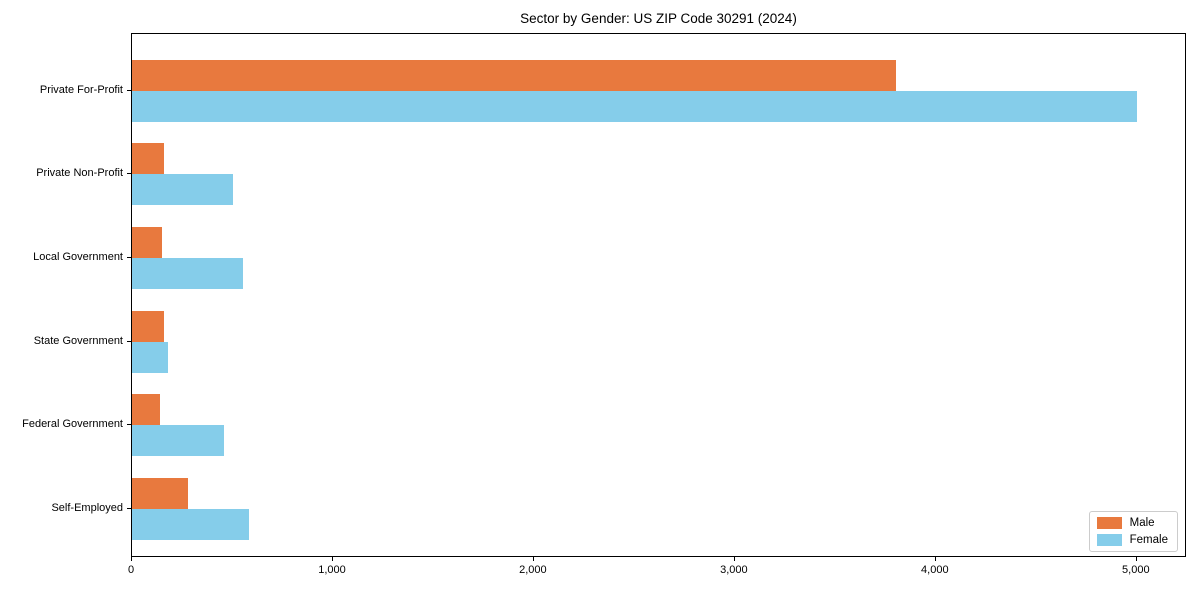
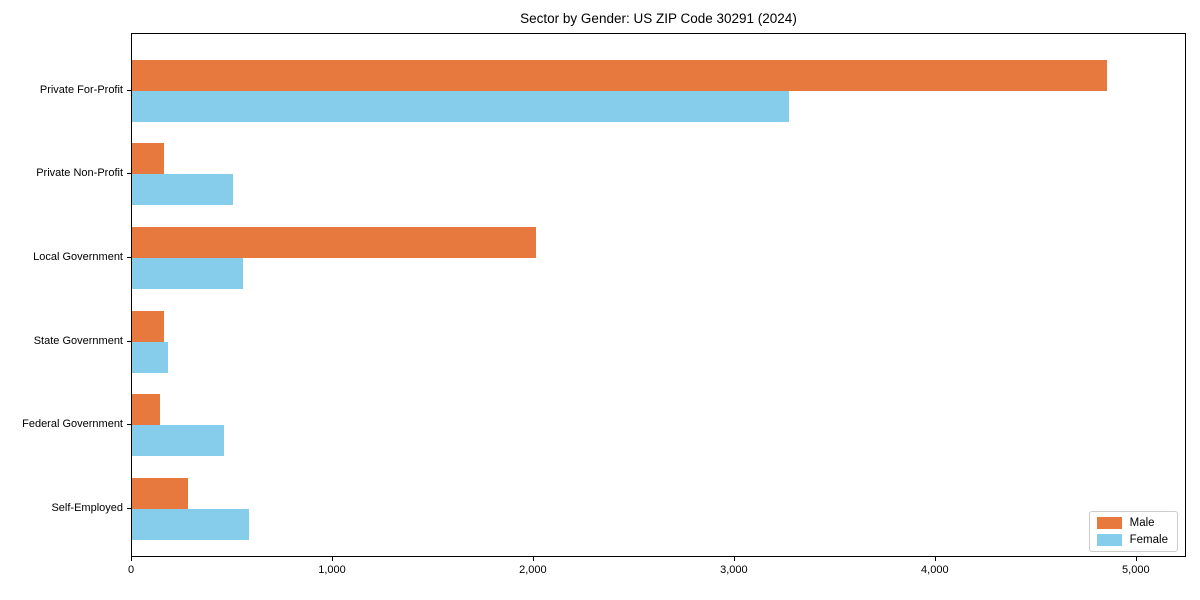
Male/Private For-Profit: 3800 -> 4850
Female/Private For-Profit: 5000 -> 3270
Male/Local Government: 150 -> 2010
